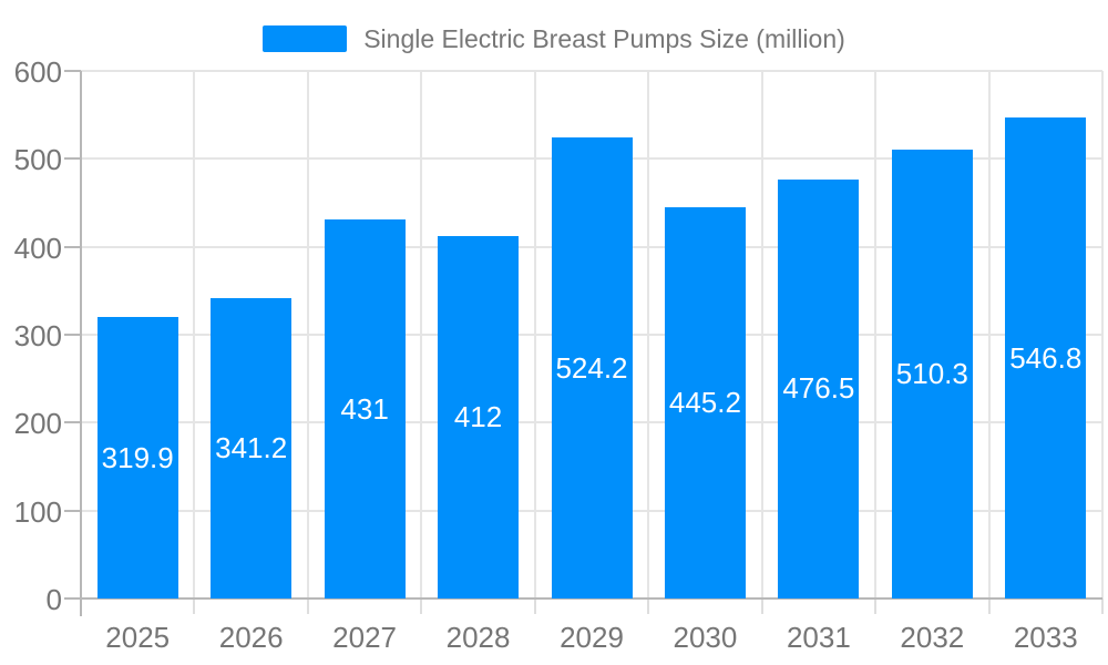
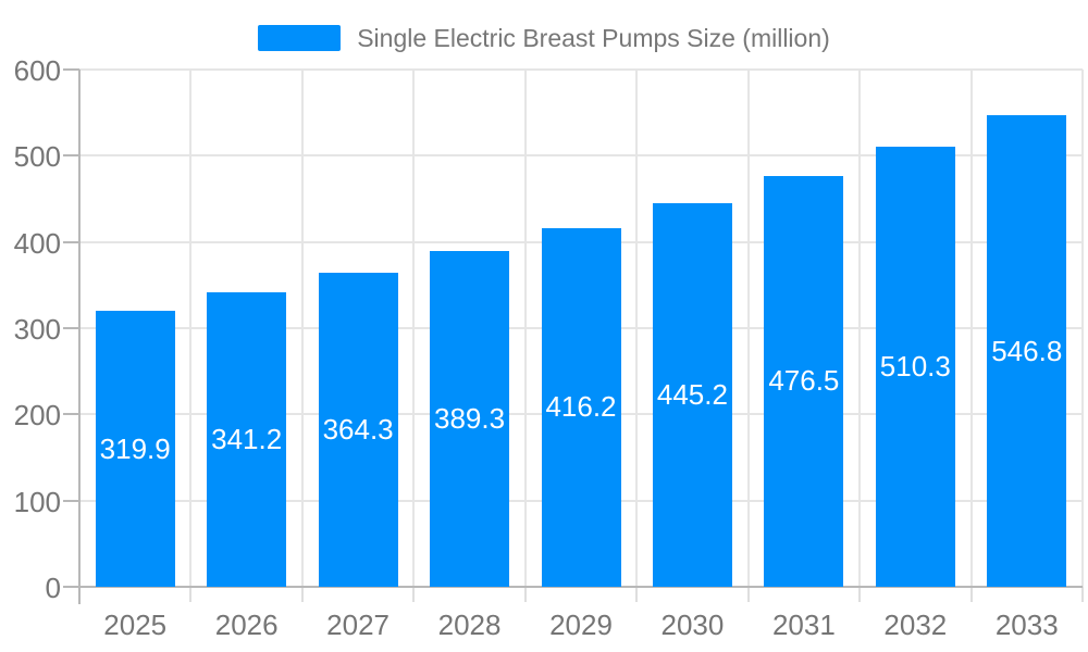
2027: 431 -> 364.3
2028: 412 -> 389.3
2029: 524.2 -> 416.2
